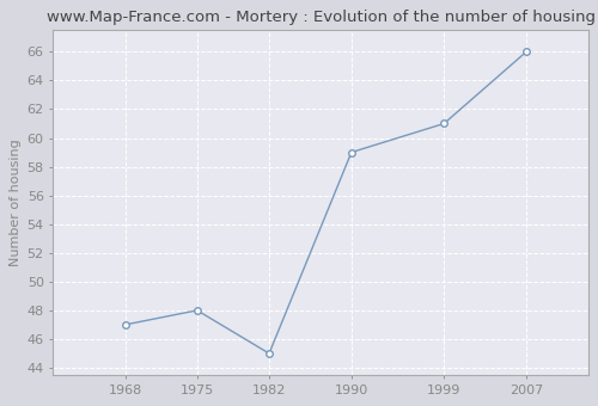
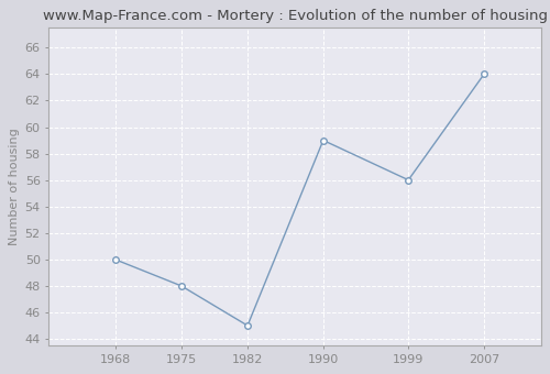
1968: 47 -> 50
1999: 61 -> 56
2007: 66 -> 64
